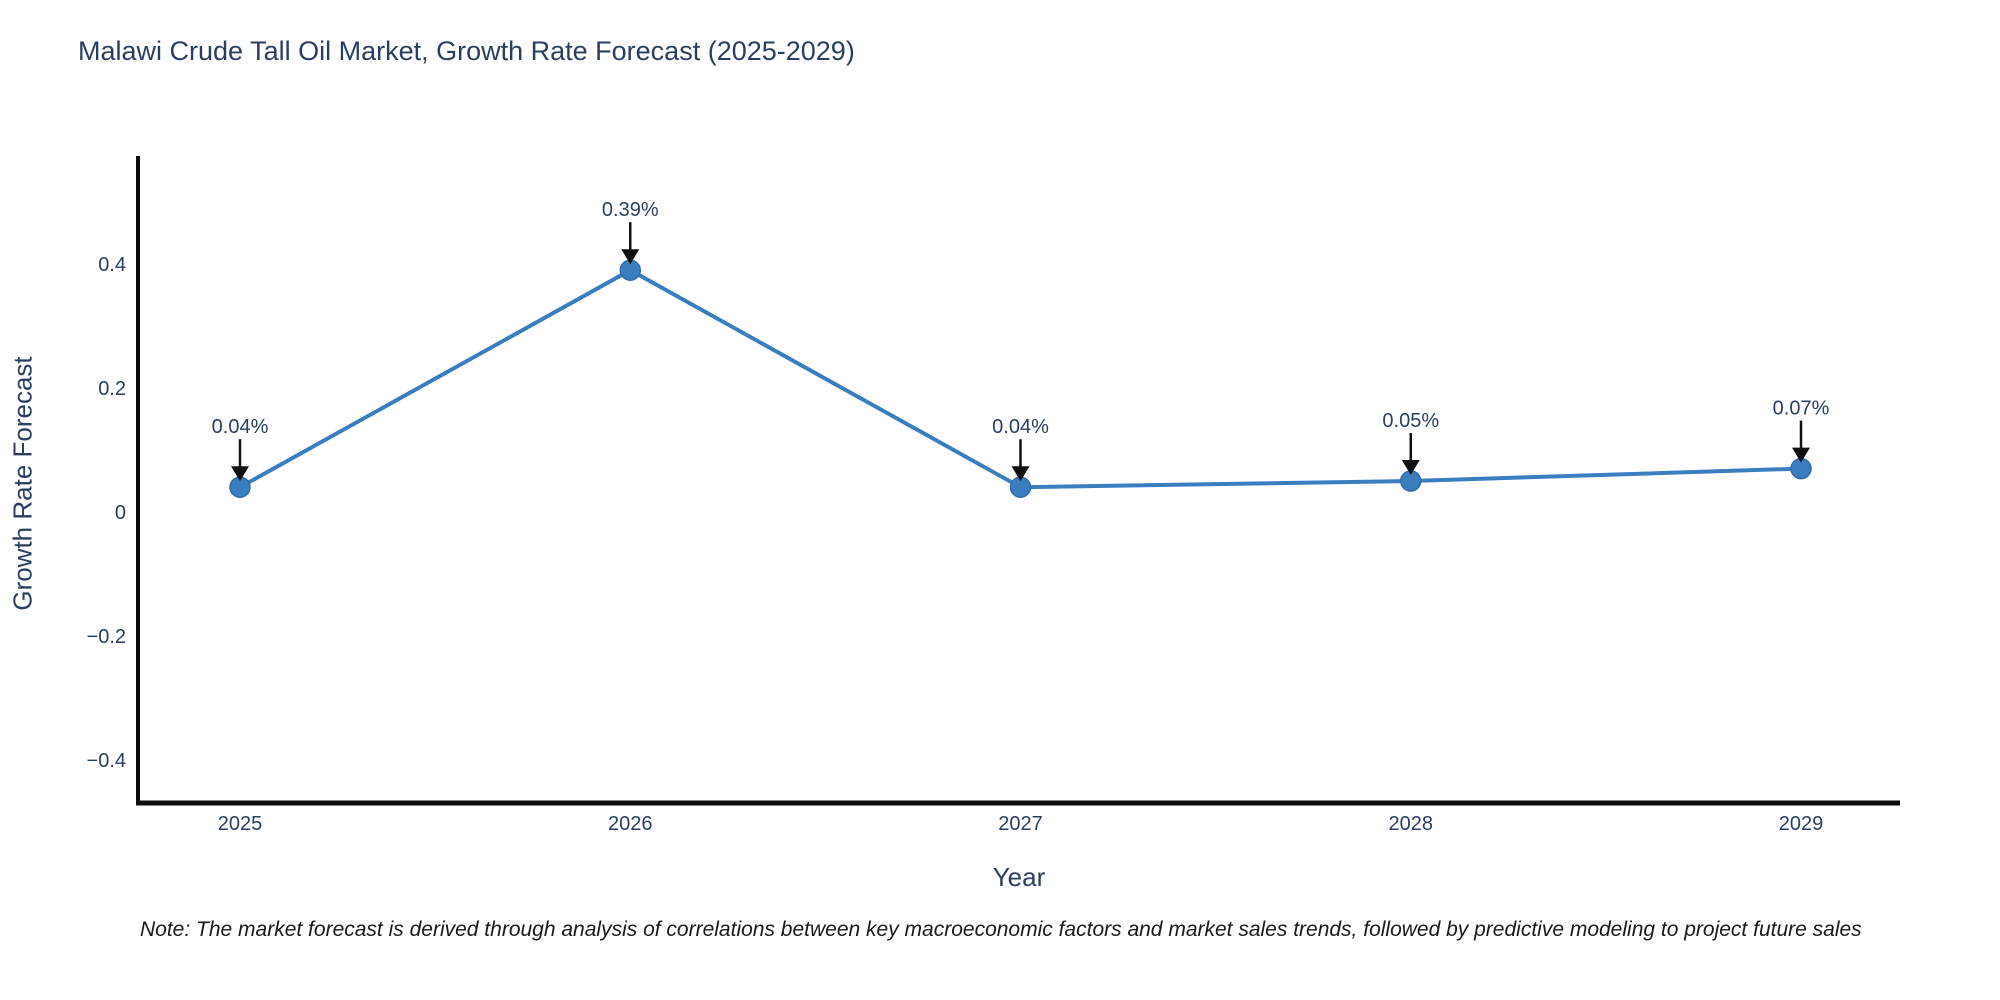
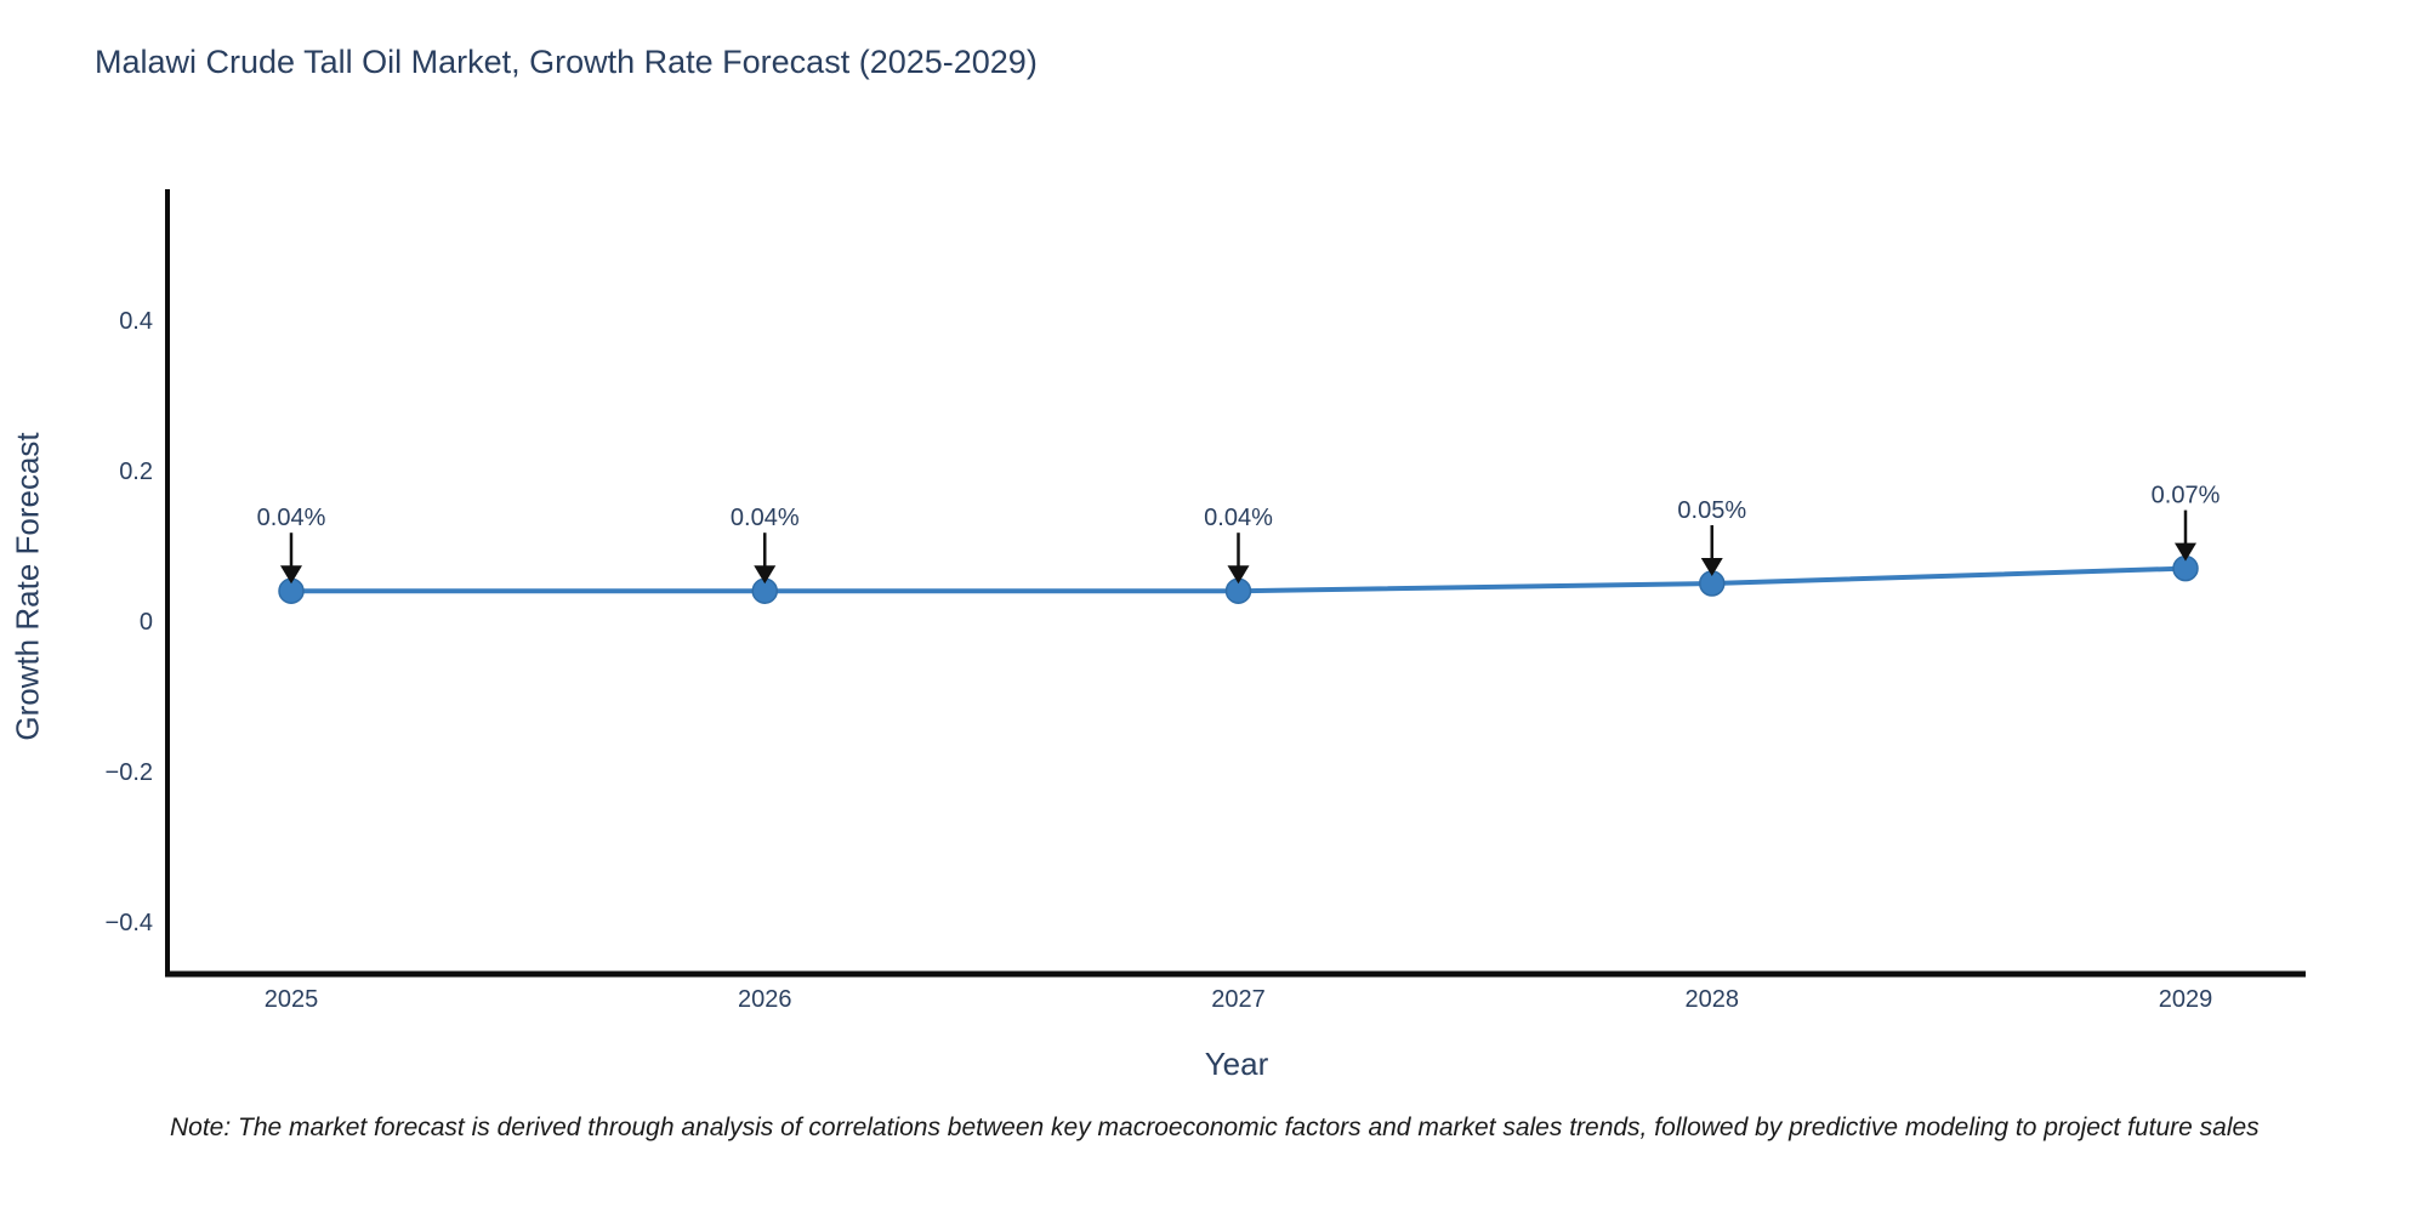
2026: 0.39% -> 0.04%
